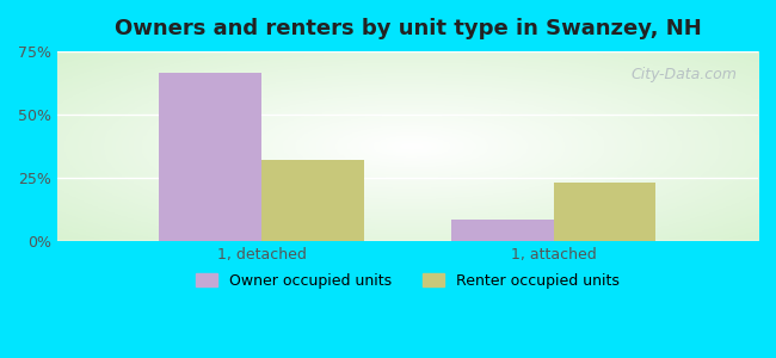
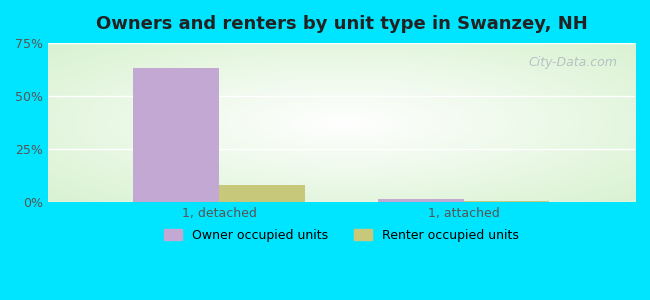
Owner occupied units/1, detached: 66.5% -> 63.0%
Renter occupied units/1, detached: 32.0% -> 8.0%
Owner occupied units/1, attached: 8.5% -> 1.5%
Renter occupied units/1, attached: 23.0% -> 0.5%
